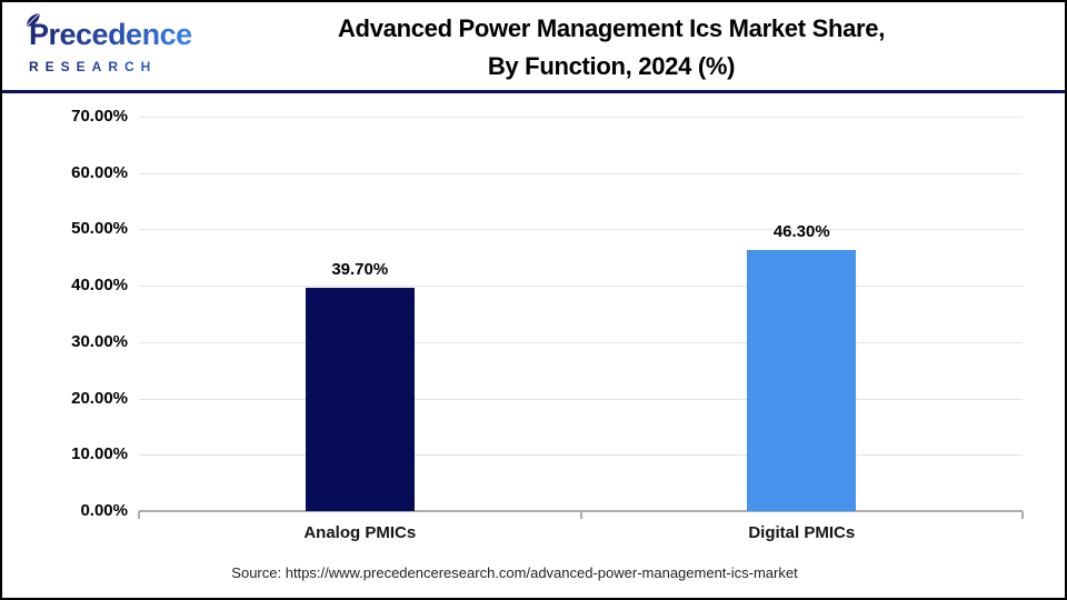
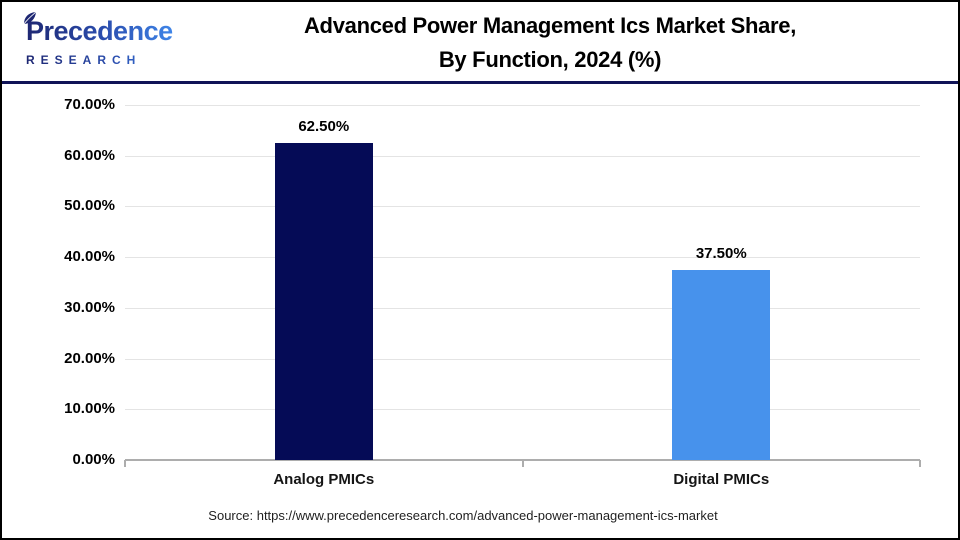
Analog PMICs: 39.70% -> 62.50%
Digital PMICs: 46.30% -> 37.50%
